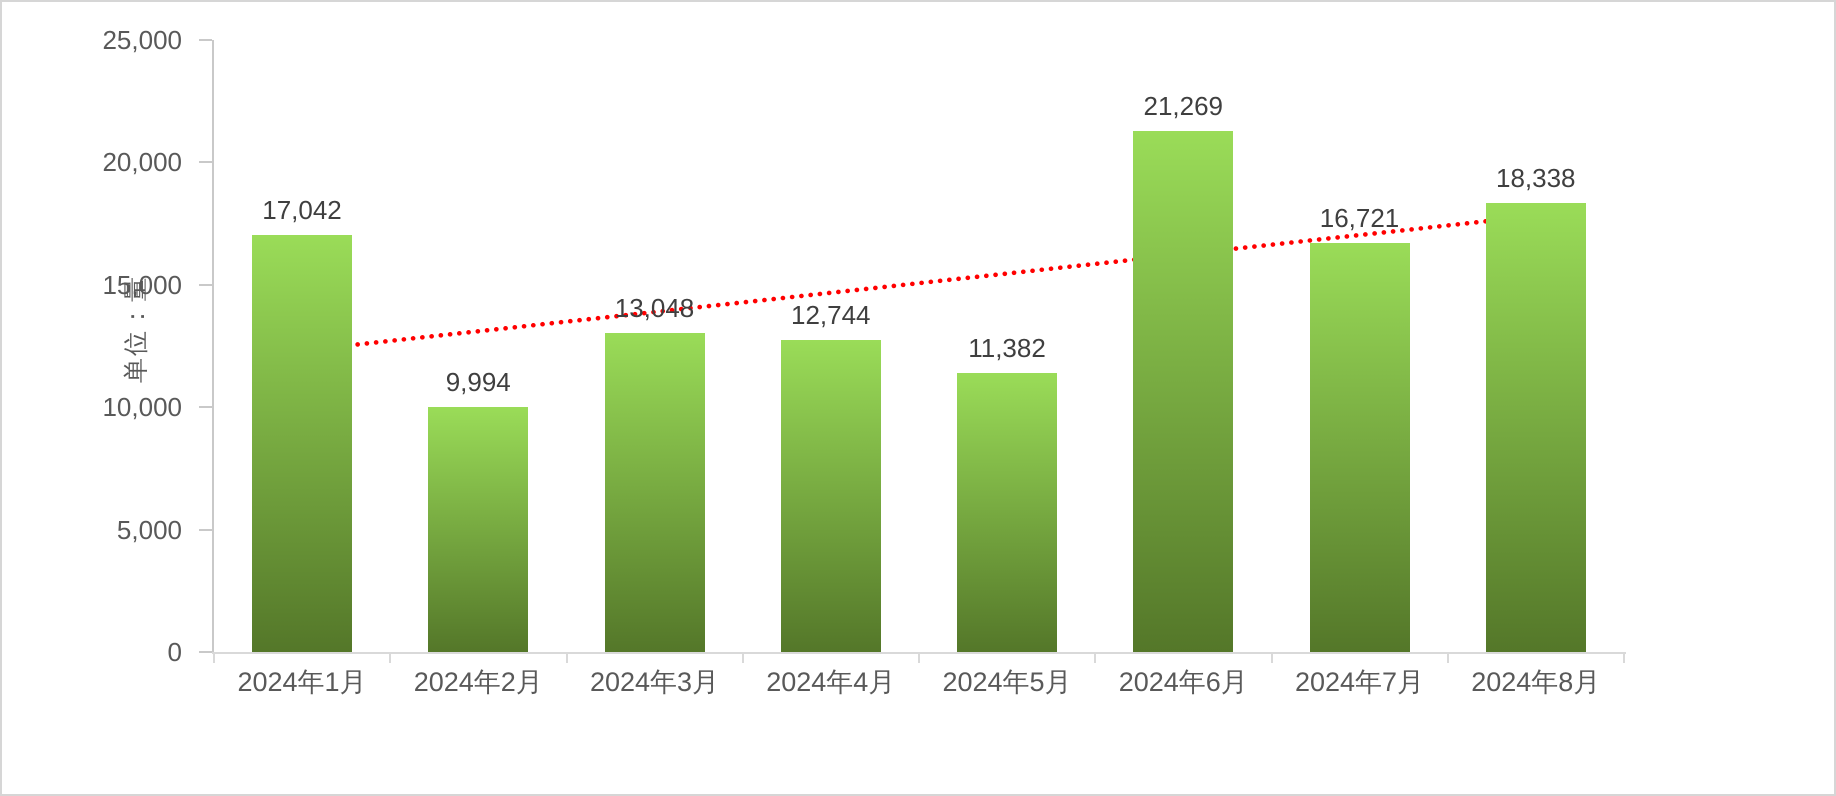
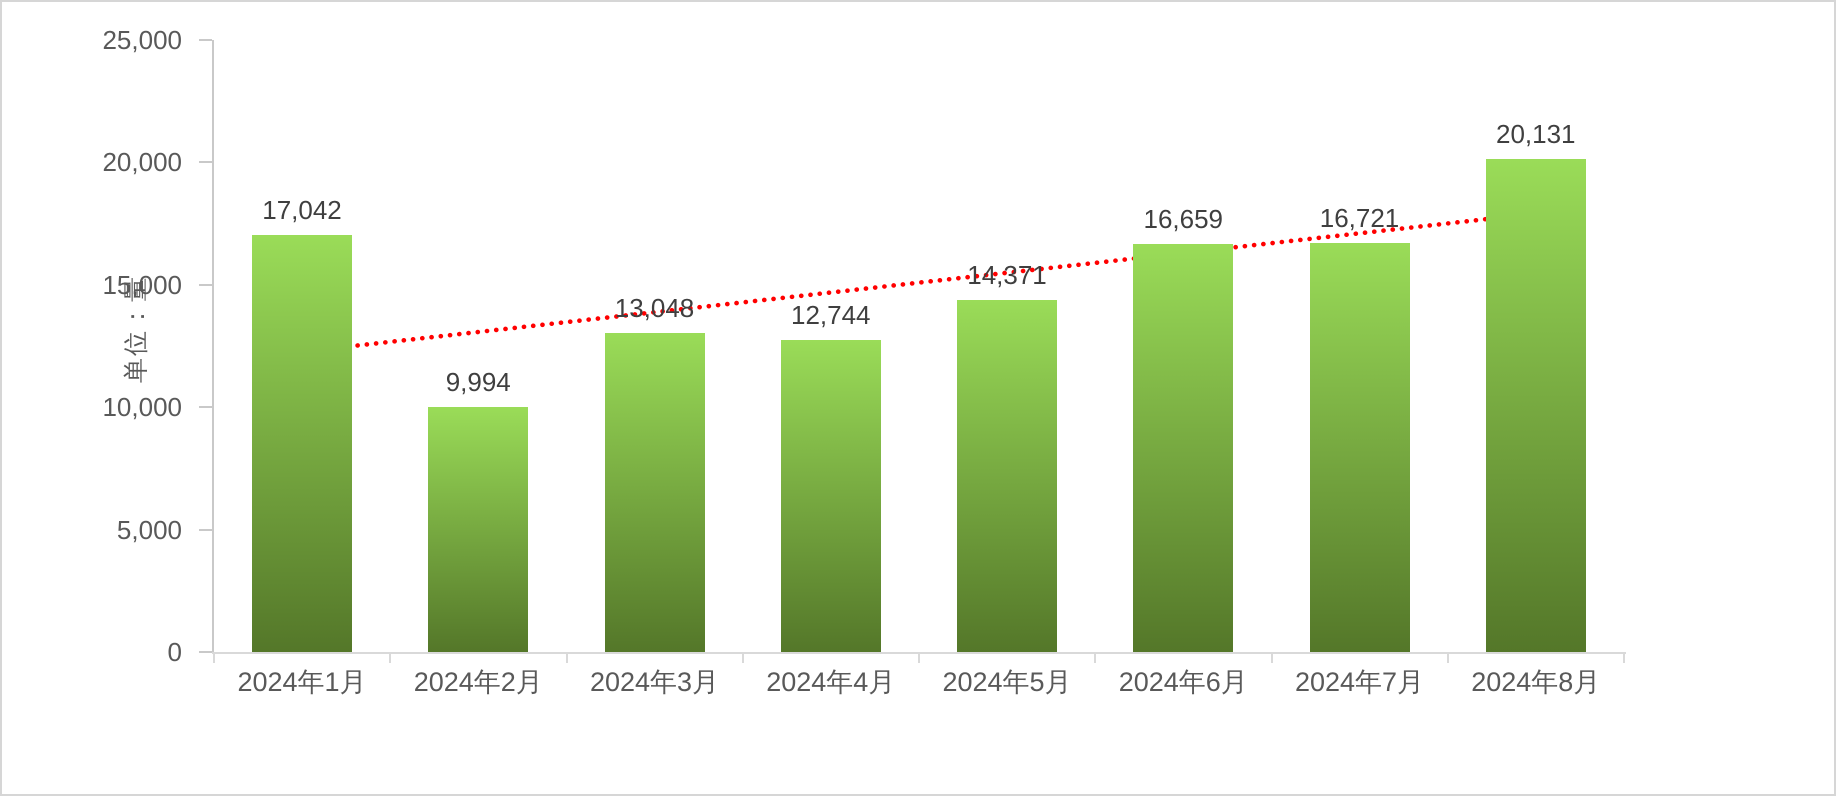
2024年5月: 11,382 -> 14,371
2024年6月: 21,269 -> 16,659
2024年8月: 18,338 -> 20,131
